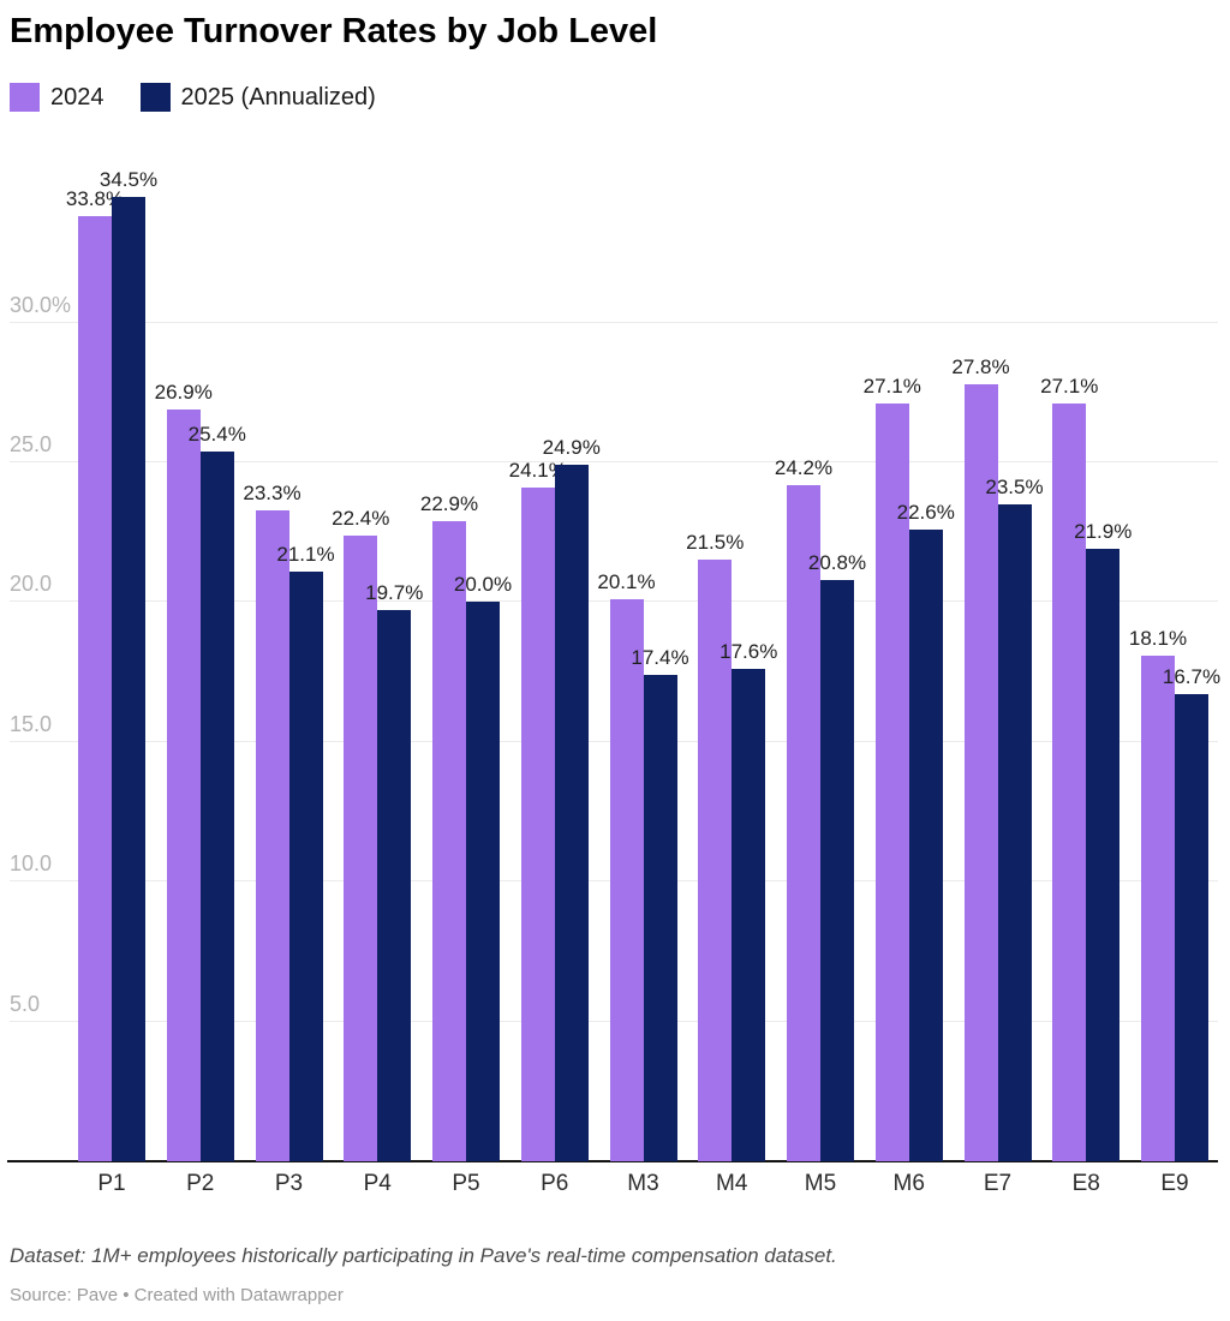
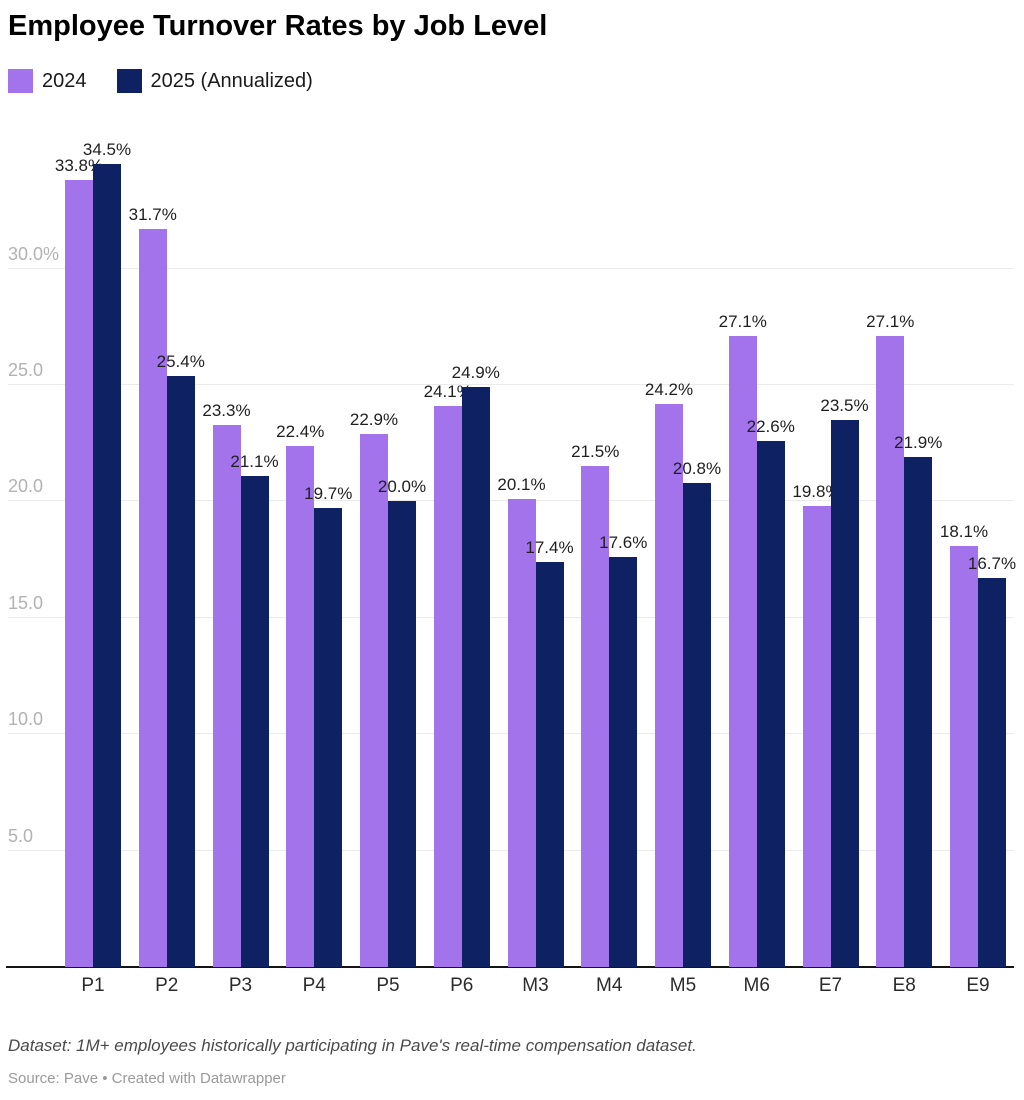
2024/P2: 26.9% -> 31.7%
2024/E7: 27.8% -> 19.8%
